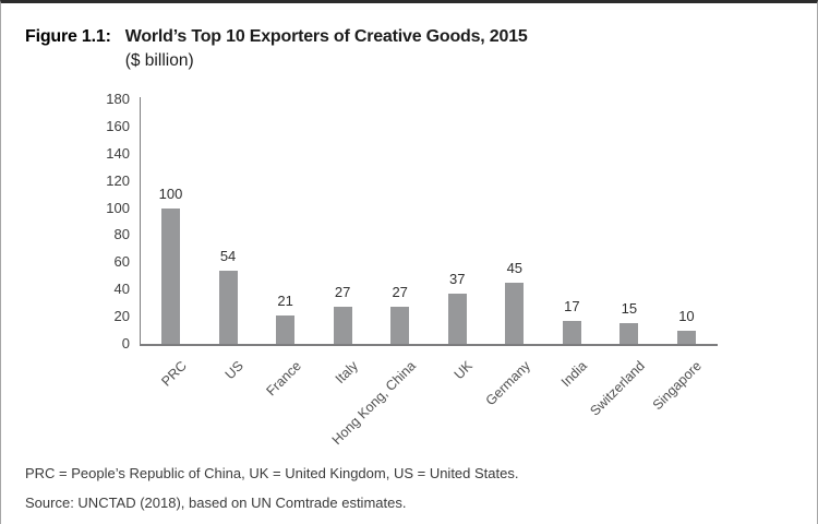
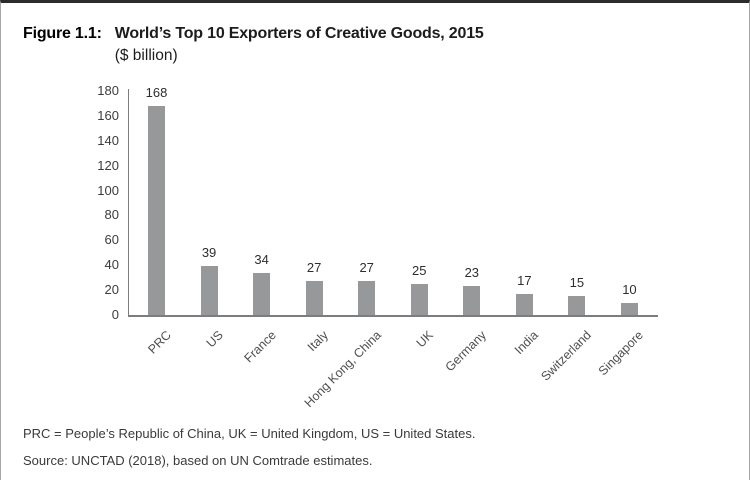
PRC: 100 -> 168
US: 54 -> 39
France: 21 -> 34
UK: 37 -> 25
Germany: 45 -> 23
